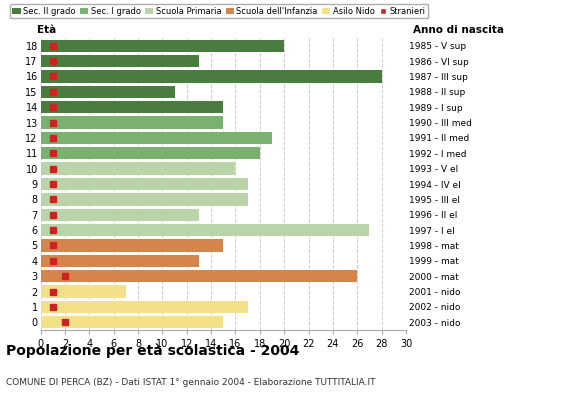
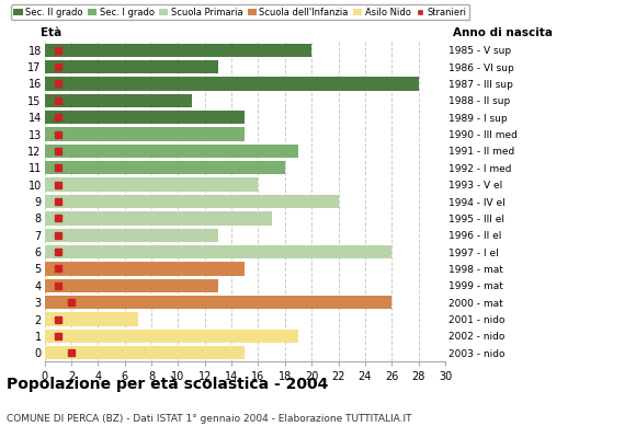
9: 17 -> 22
6: 27 -> 26
1: 17 -> 19
